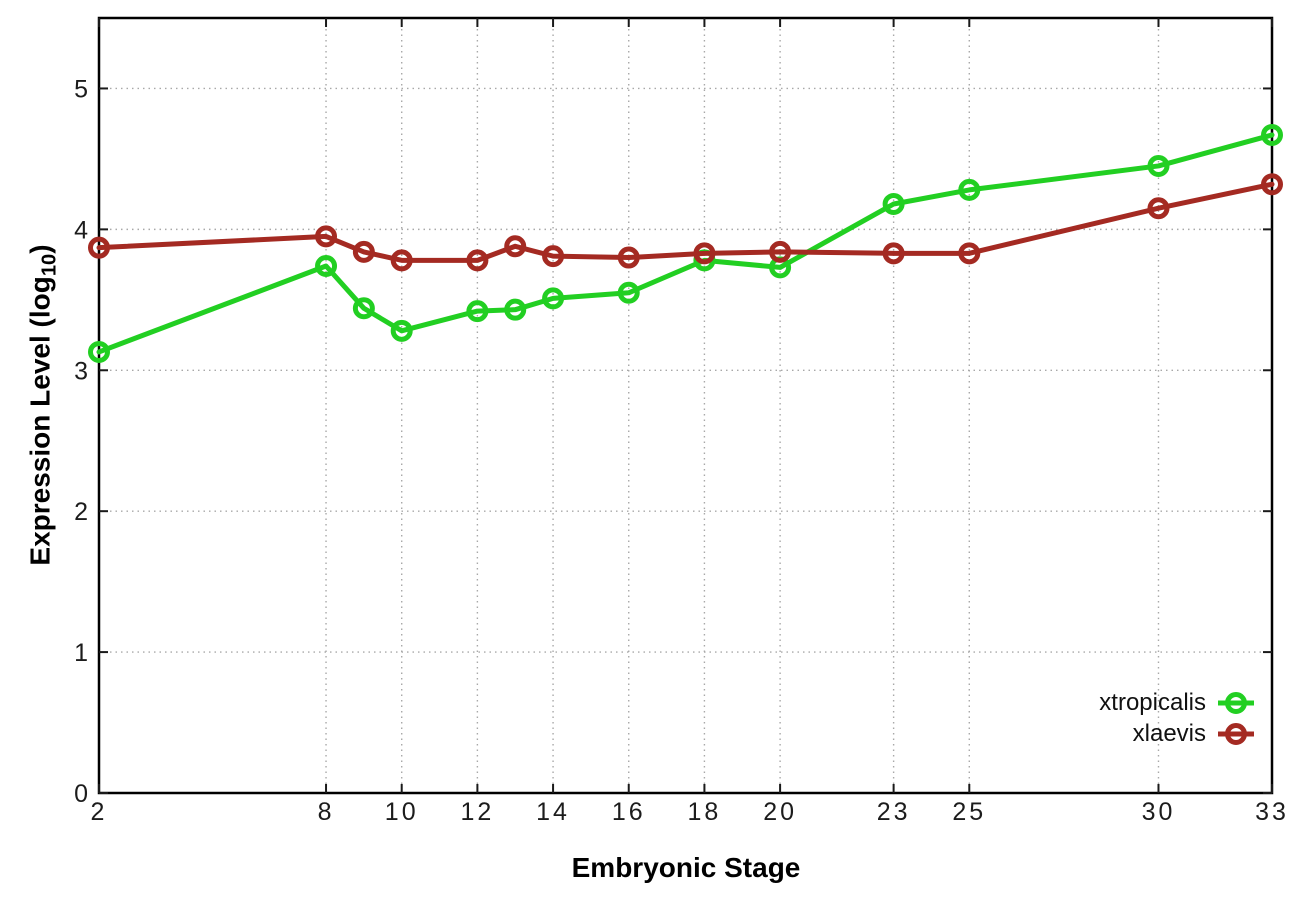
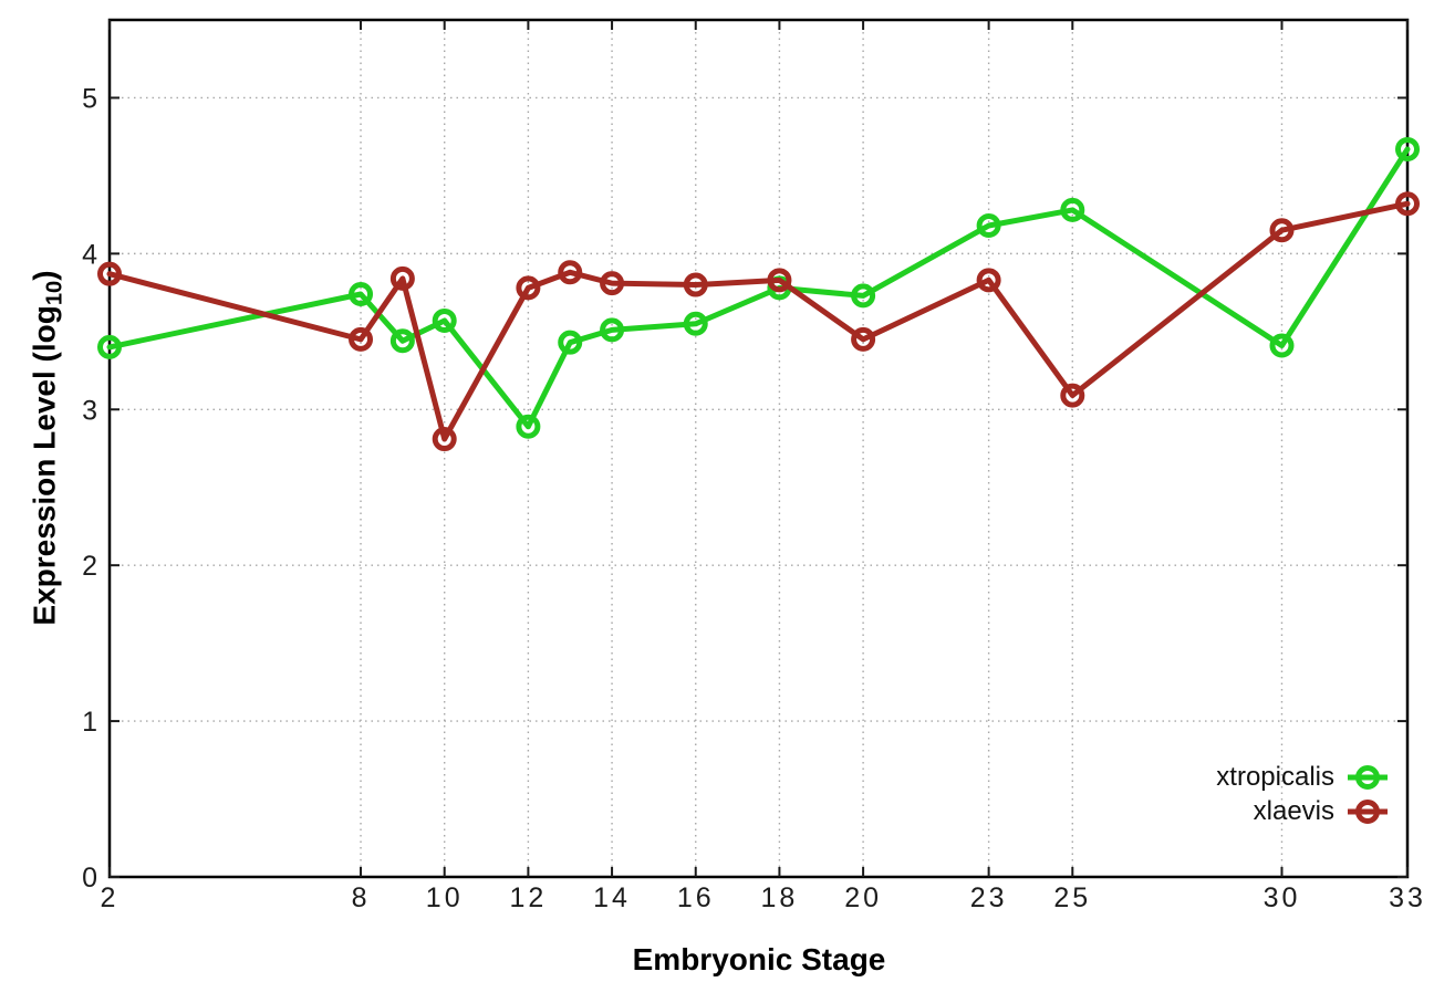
xtropicalis/2: 3.13 -> 3.40
xlaevis/8: 3.95 -> 3.45
xtropicalis/10: 3.28 -> 3.57
xlaevis/10: 3.78 -> 2.81
xtropicalis/12: 3.42 -> 2.89
xlaevis/20: 3.84 -> 3.45
xlaevis/25: 3.83 -> 3.09
xtropicalis/30: 4.45 -> 3.41
